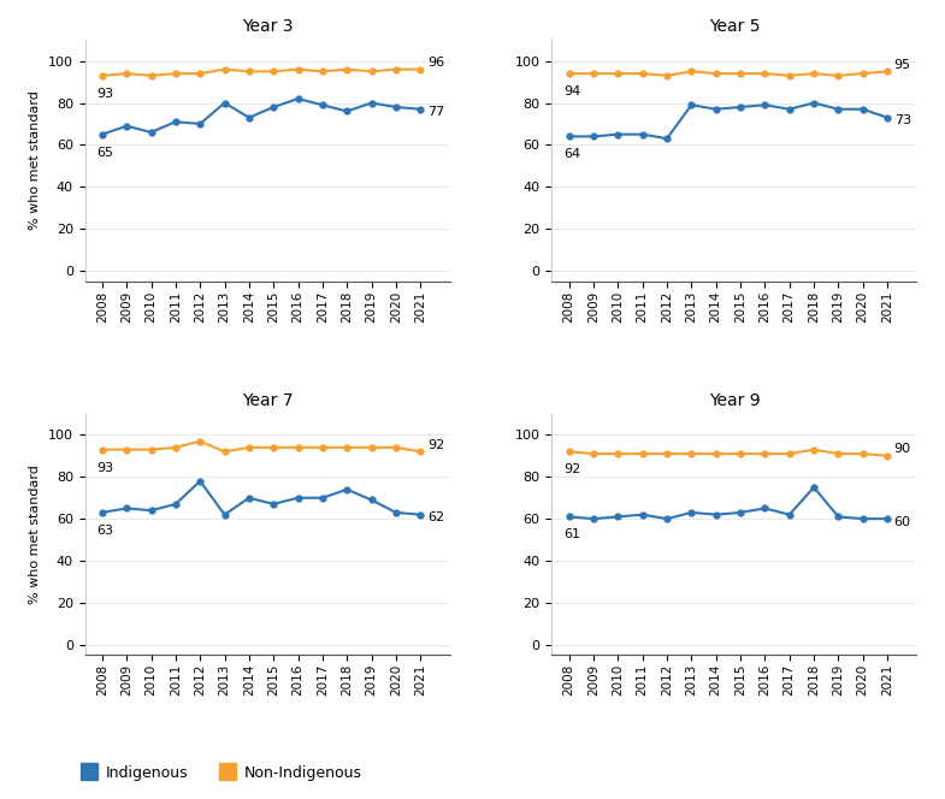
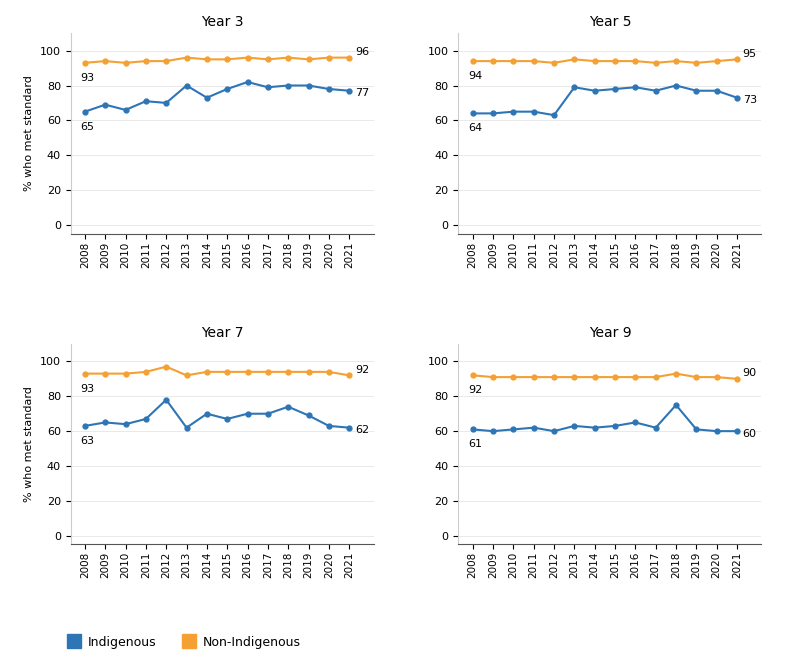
Year 3/Indigenous/2018: 76 -> 80
